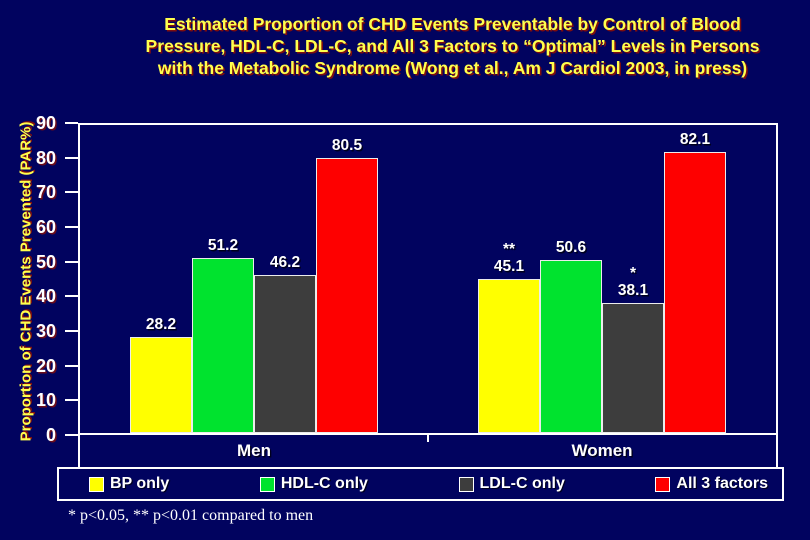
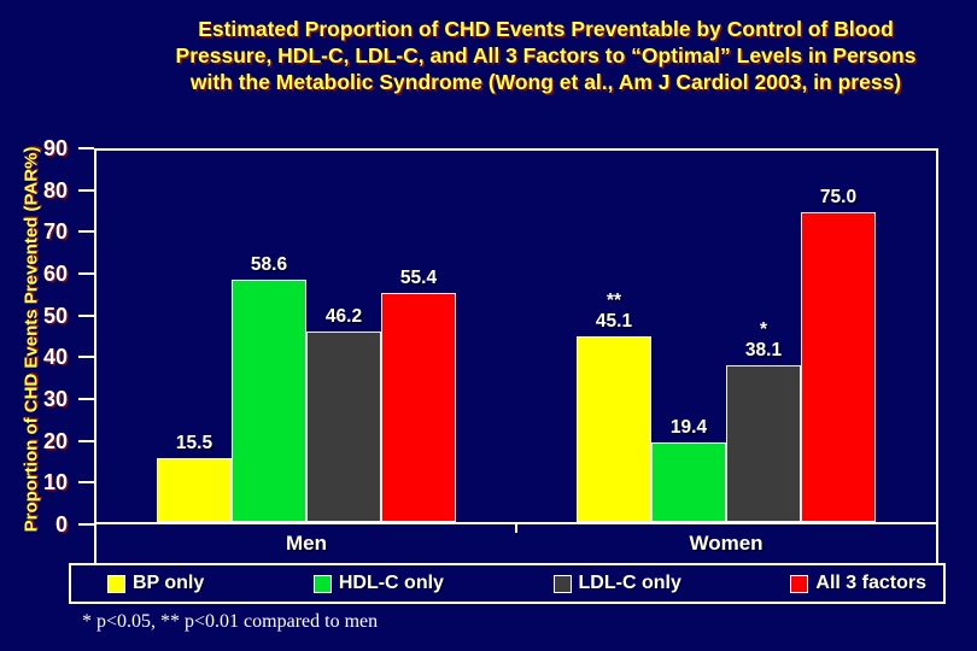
BP only/Men: 28.2 -> 15.5
HDL-C only/Men: 51.2 -> 58.6
All 3 factors/Men: 80.5 -> 55.4
HDL-C only/Women: 50.6 -> 19.4
All 3 factors/Women: 82.1 -> 75.0
